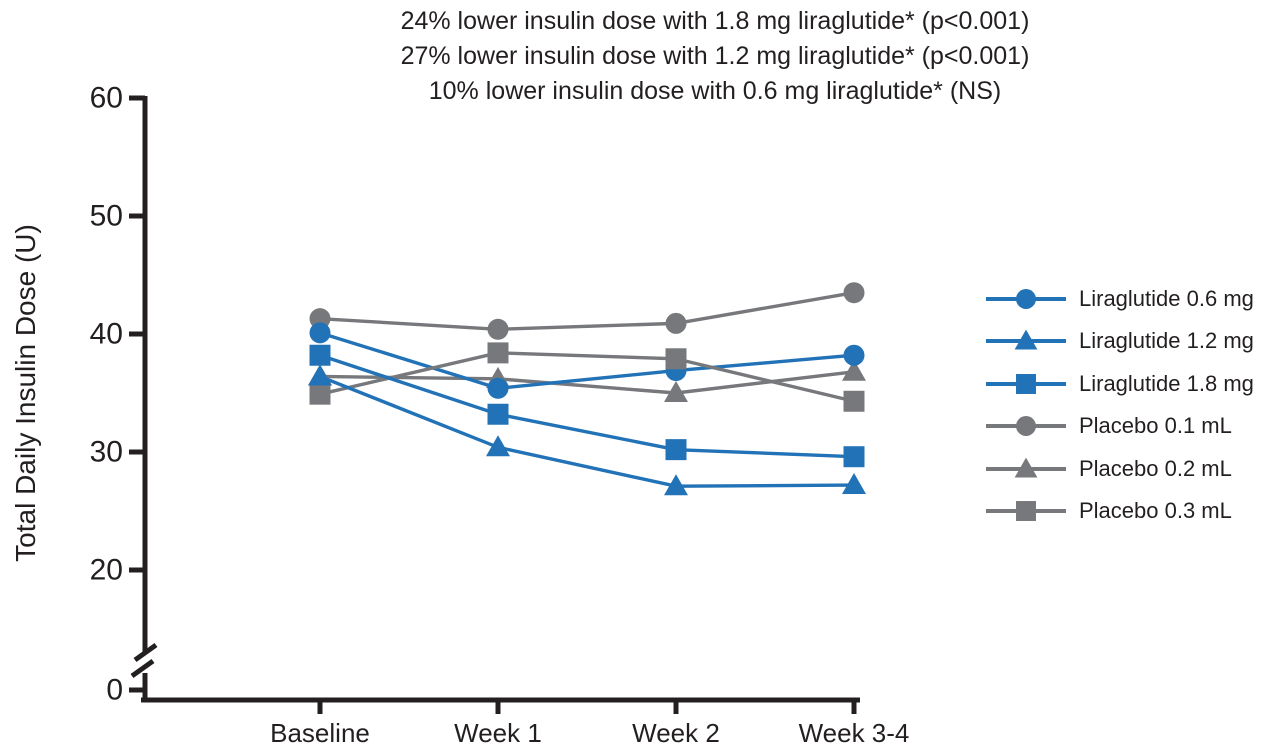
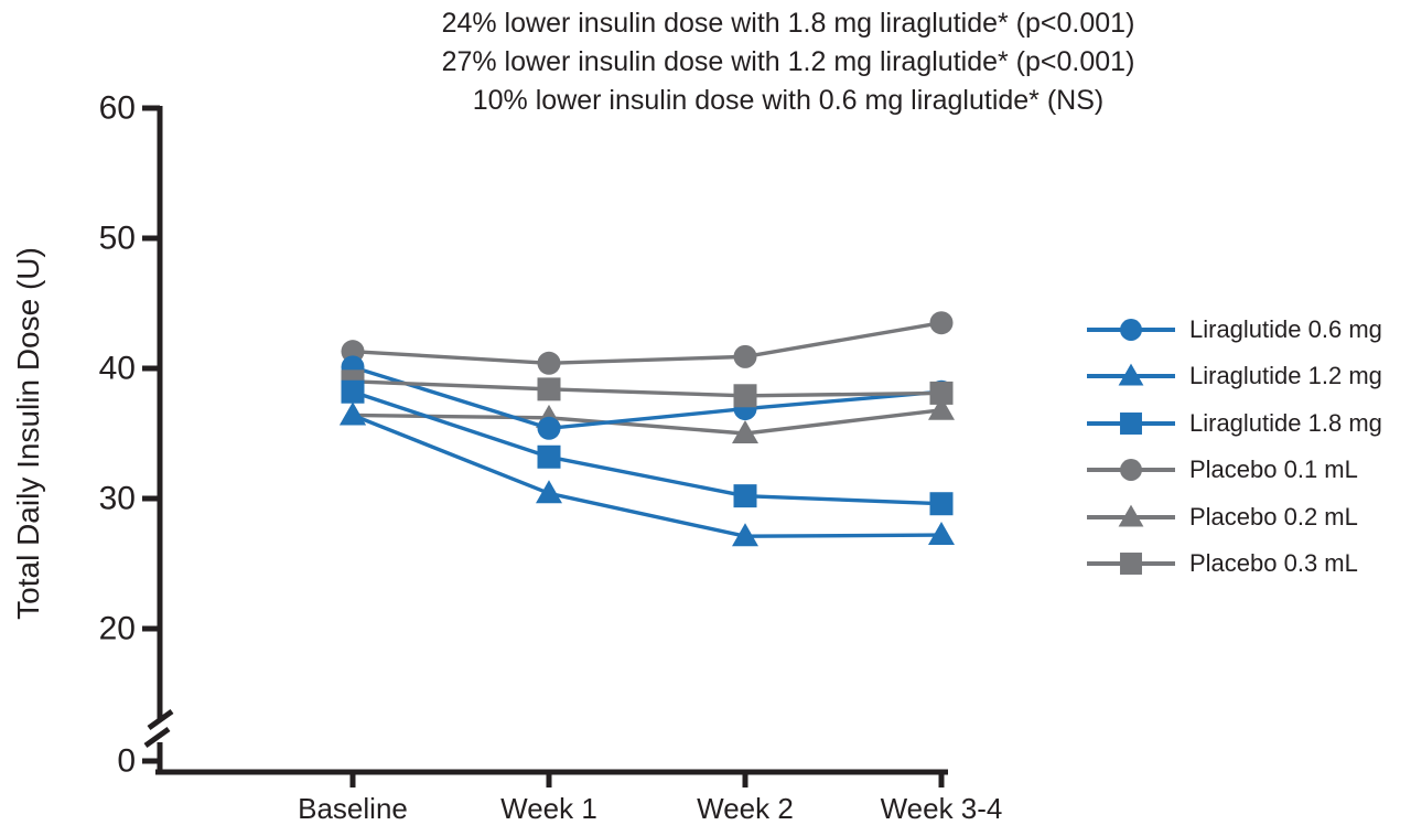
Placebo 0.3 mL/Baseline: 34.9 -> 39.0
Placebo 0.3 mL/Week 3-4: 34.3 -> 38.1
